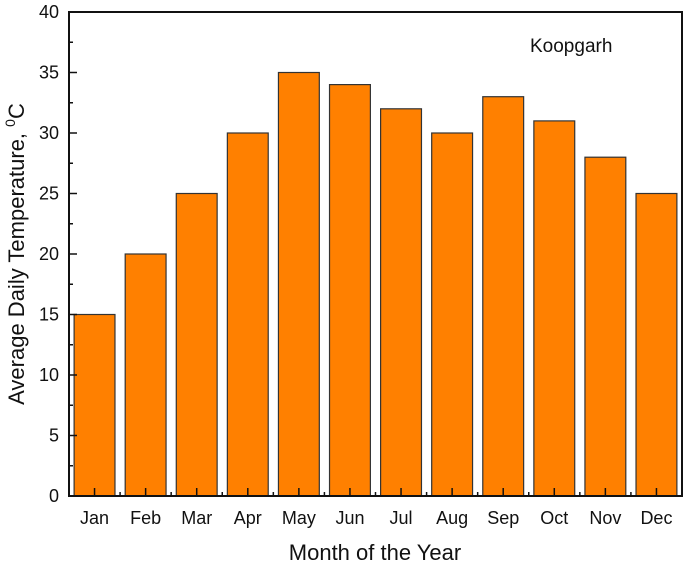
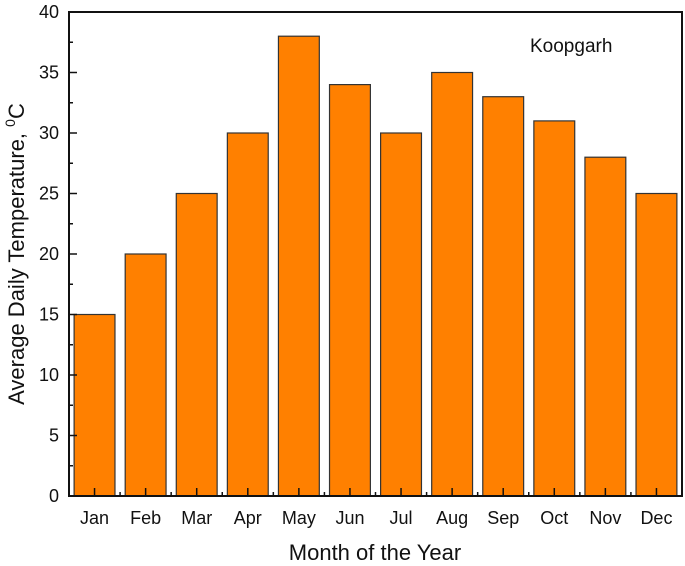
May: 35 -> 38
Jul: 32 -> 30
Aug: 30 -> 35
